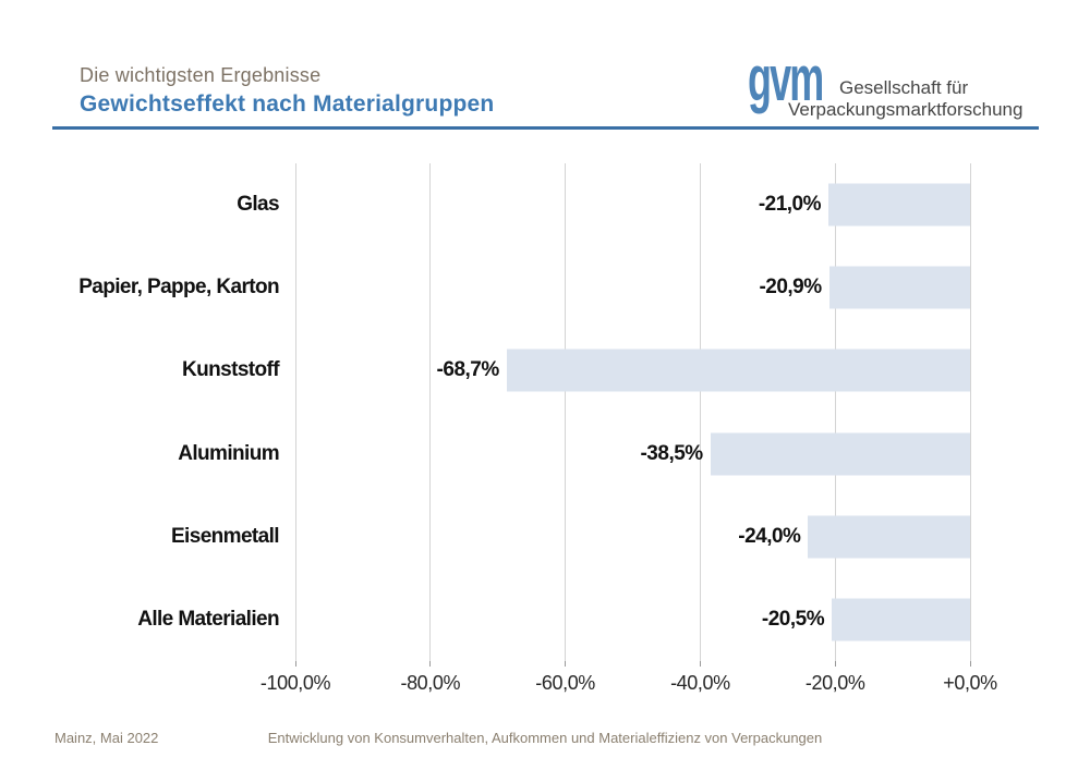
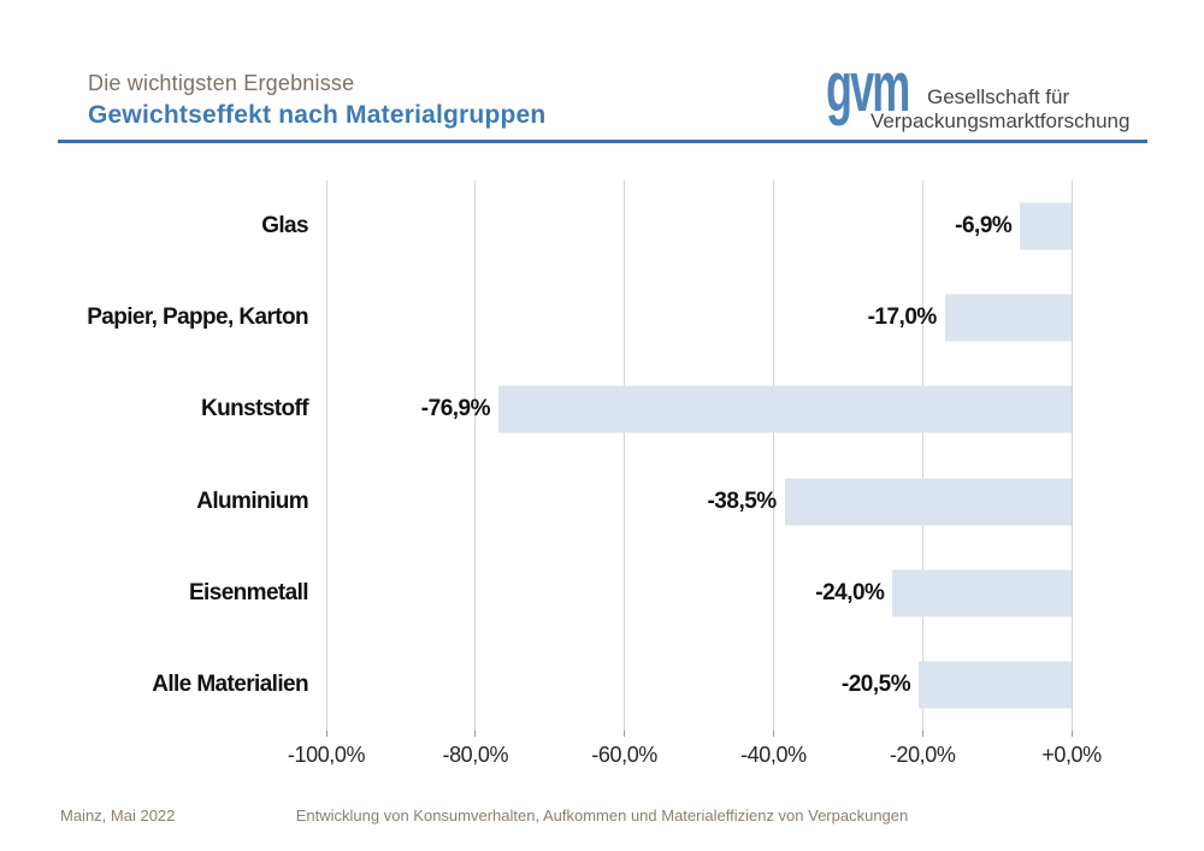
Glas: -21,0% -> -6,9%
Papier, Pappe, Karton: -20,9% -> -17,0%
Kunststoff: -68,7% -> -76,9%
